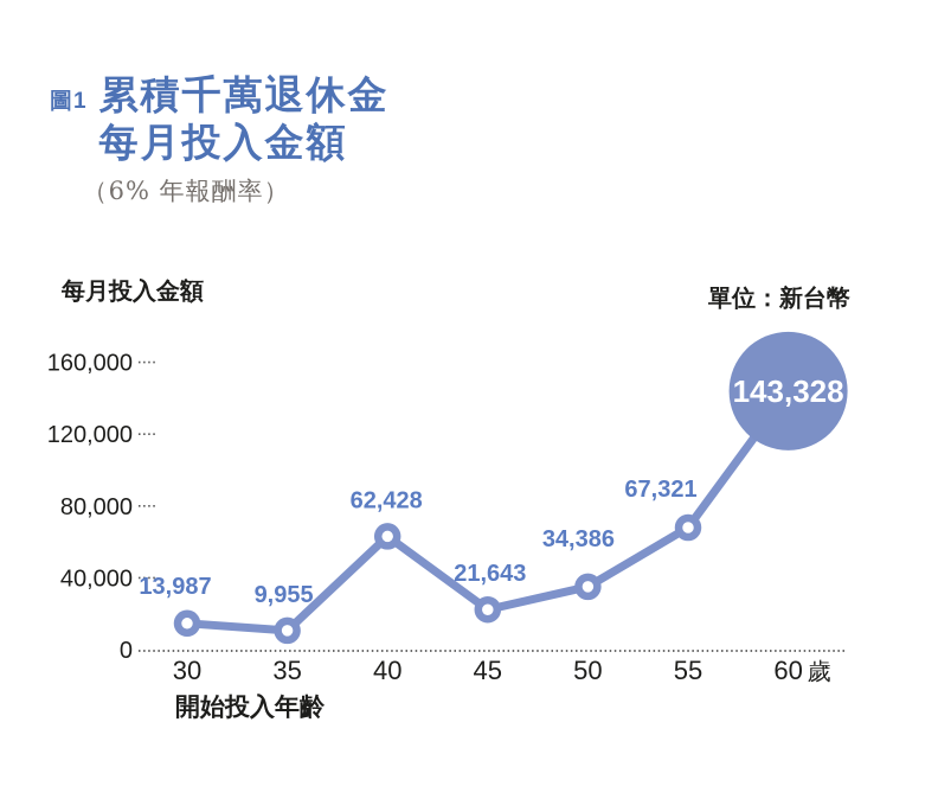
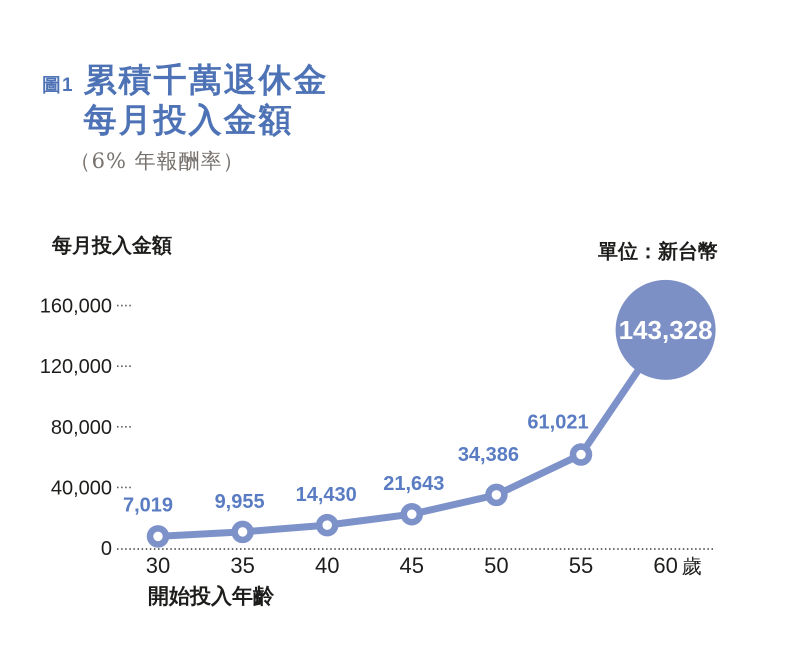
30: 13,987 -> 7,019
40: 62,428 -> 14,430
55: 67,321 -> 61,021
